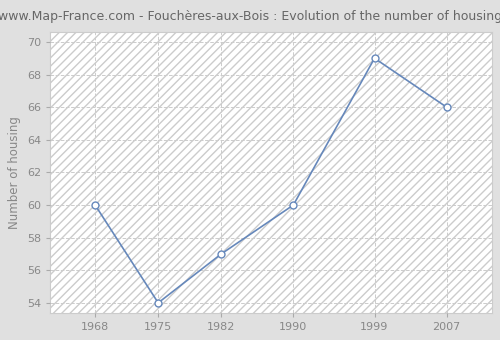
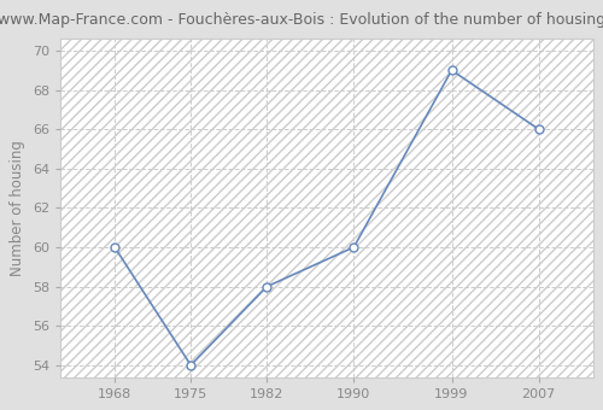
1982: 57 -> 58
